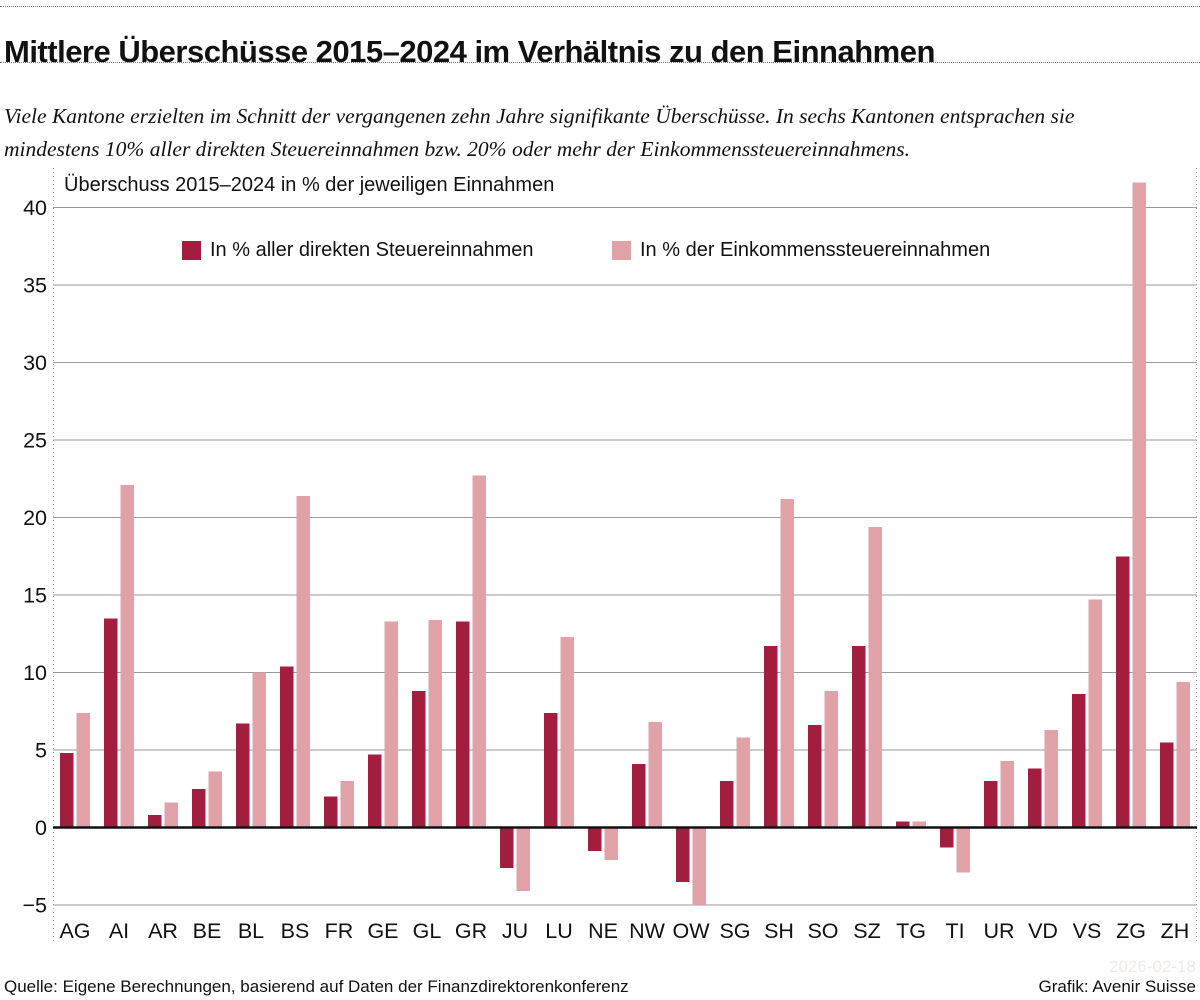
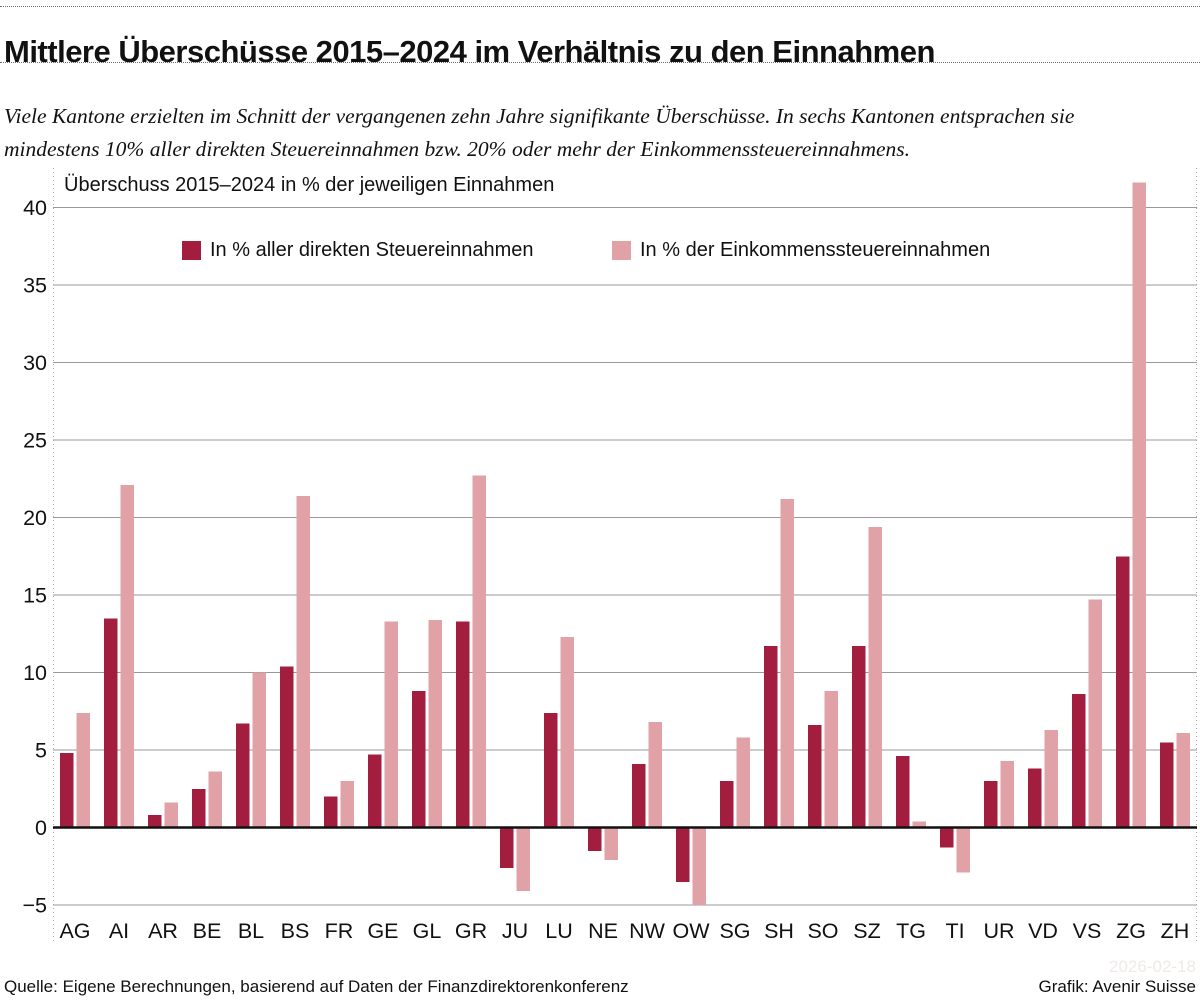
In % aller direkten Steuereinnahmen/TG: 0.4 -> 4.6
In % der Einkommenssteuereinnahmen/ZH: 9.4 -> 6.1
